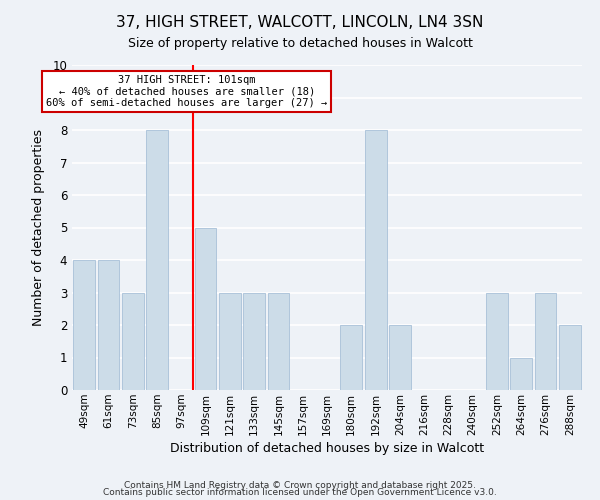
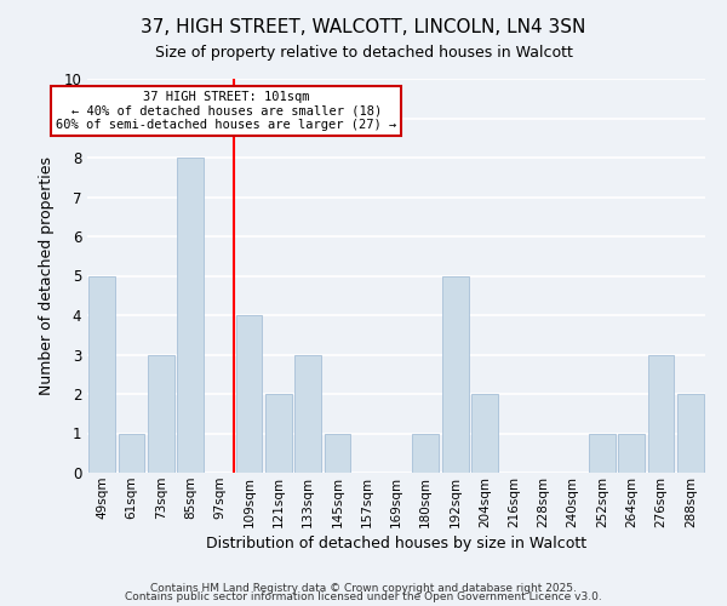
49sqm: 4 -> 5
61sqm: 4 -> 1
109sqm: 5 -> 4
121sqm: 3 -> 2
145sqm: 3 -> 1
180sqm: 2 -> 1
192sqm: 8 -> 5
252sqm: 3 -> 1
